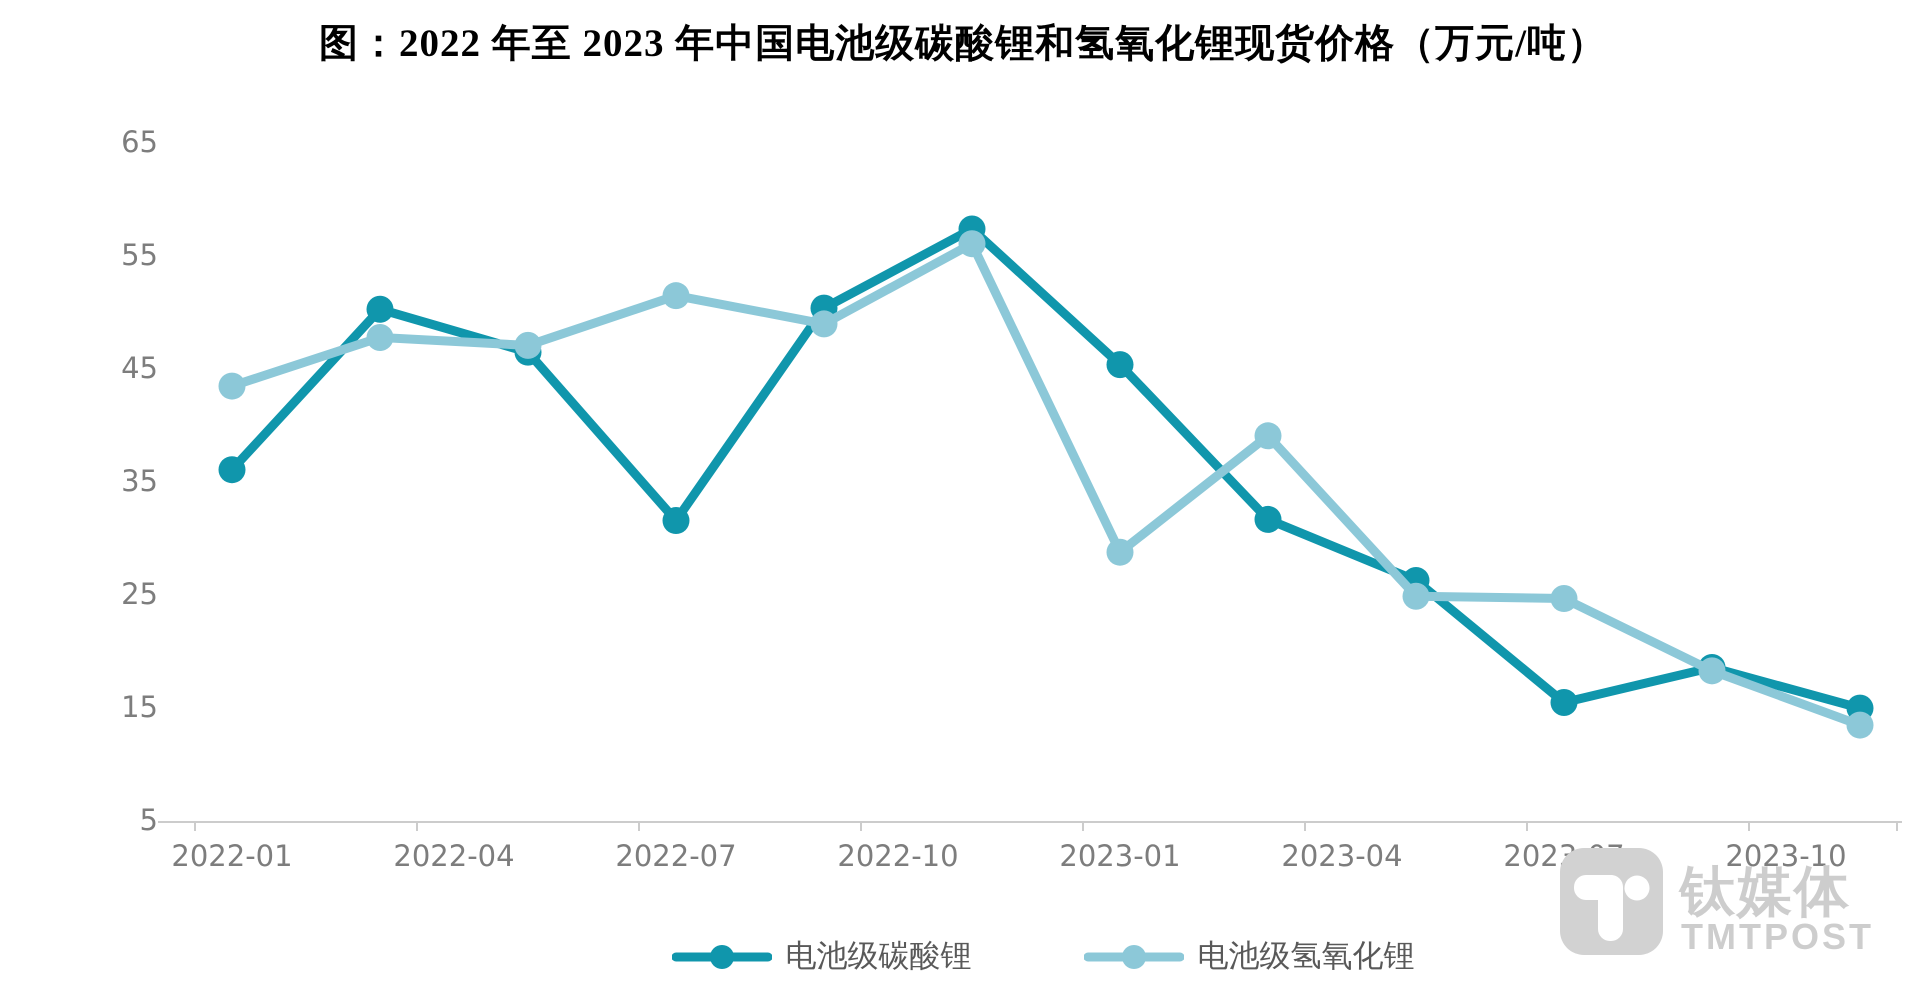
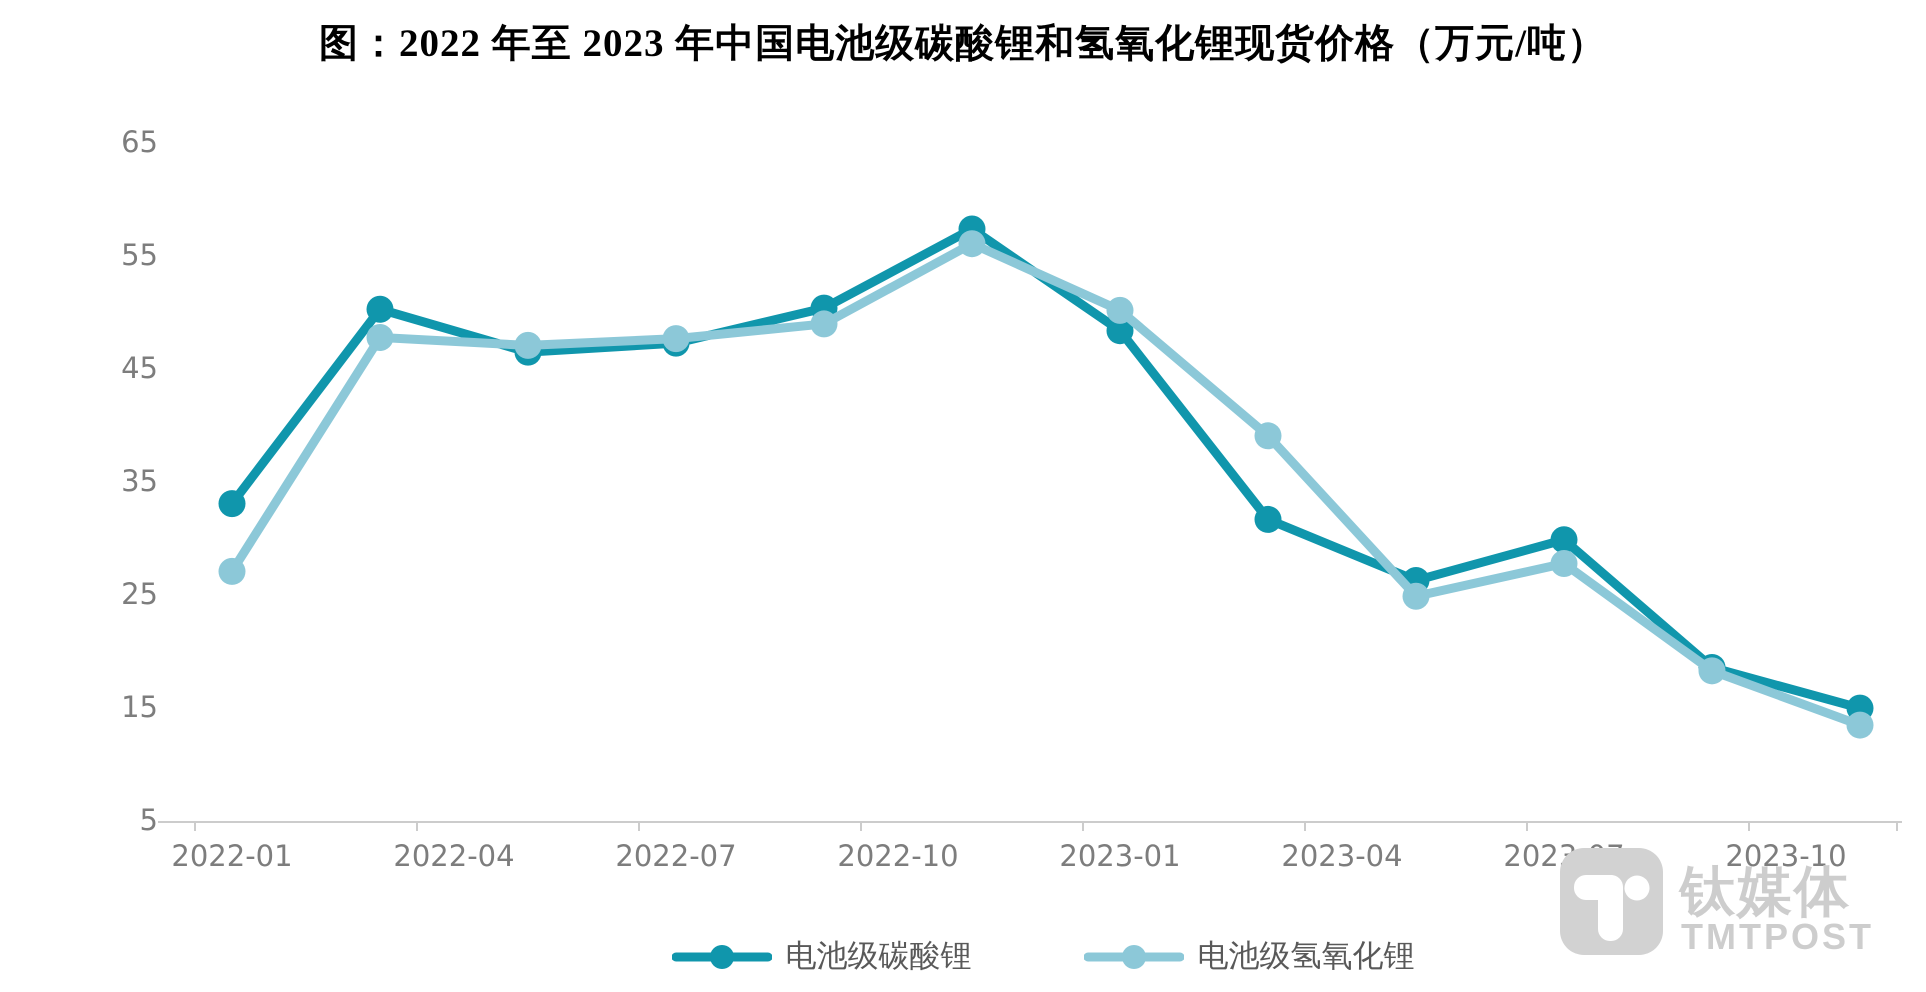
电池级碳酸锂/2022-01: 36.0 -> 33.0
电池级氢氧化锂/2022-01: 43.4 -> 27.0
电池级碳酸锂/2022-07: 31.5 -> 47.2
电池级氢氧化锂/2022-07: 51.4 -> 47.6
电池级碳酸锂/2023-01: 45.3 -> 48.3
电池级氢氧化锂/2023-01: 28.7 -> 50.1
电池级碳酸锂/2023-07: 15.4 -> 29.8
电池级氢氧化锂/2023-07: 24.6 -> 27.7
